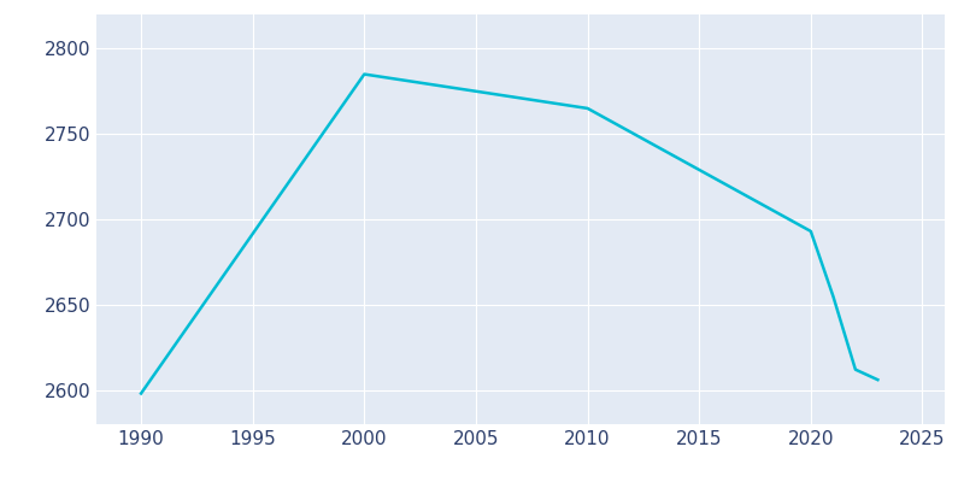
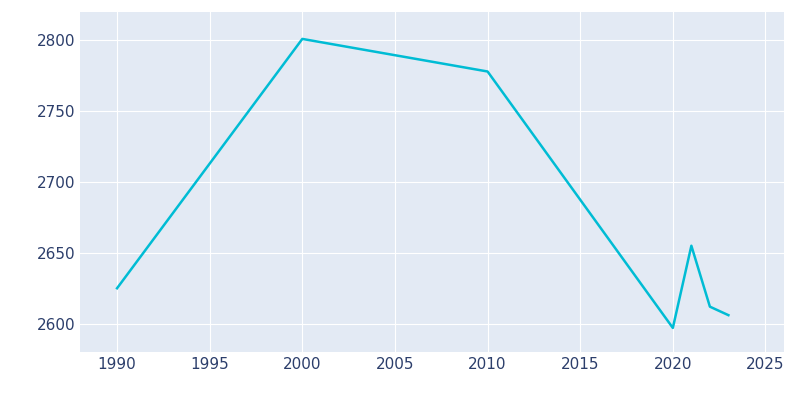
1990: 2598 -> 2625
2000: 2785 -> 2801
2010: 2765 -> 2778
2020: 2693 -> 2597
